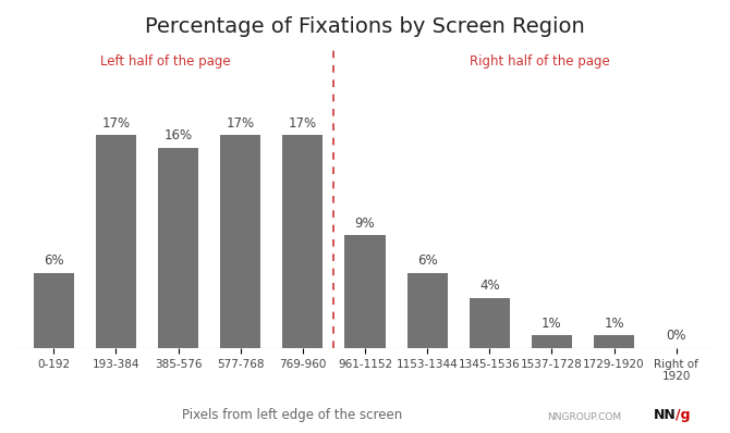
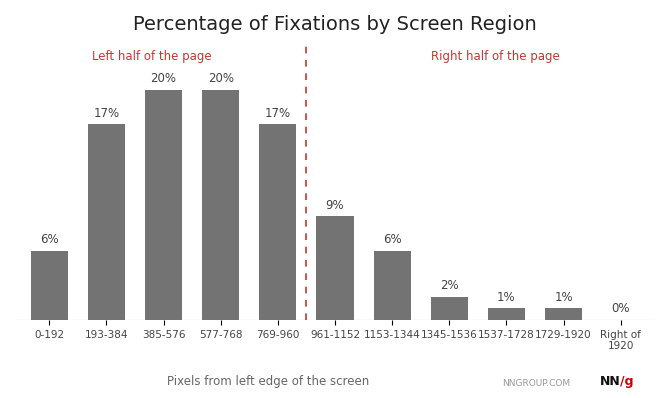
385-576: 16% -> 20%
577-768: 17% -> 20%
1345-1536: 4% -> 2%
